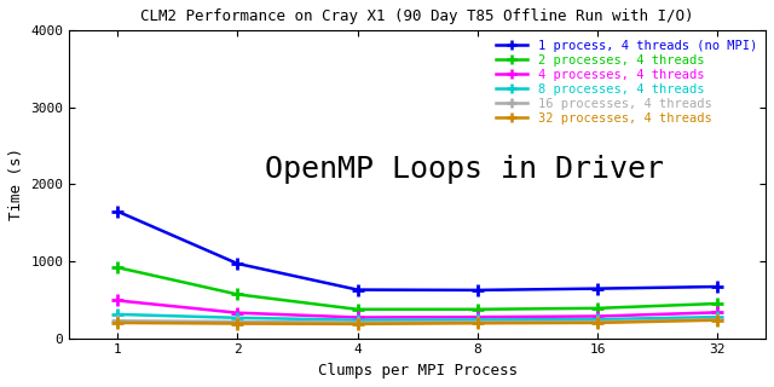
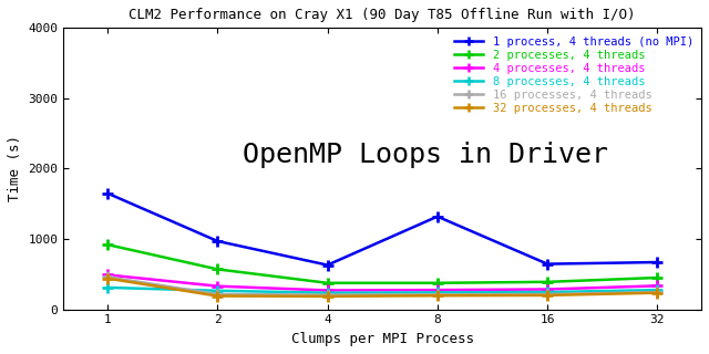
16 processes, 4 threads/1: 220 -> 460
32 processes, 4 threads/1: 200 -> 440
1 process, 4 threads (no MPI)/8: 620 -> 1320
